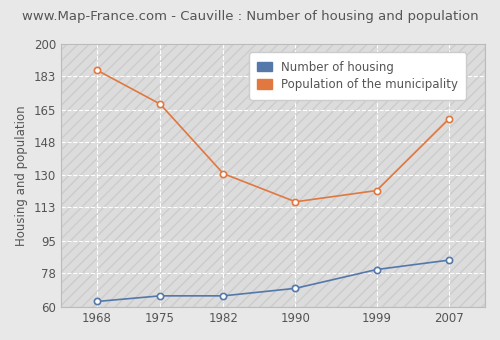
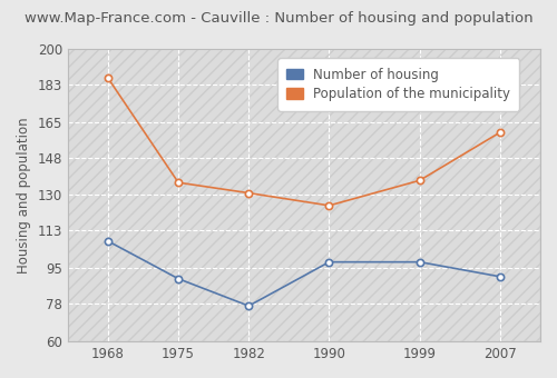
Number of housing/1968: 63 -> 108
Number of housing/1975: 66 -> 90
Population of the municipality/1975: 168 -> 136
Number of housing/1982: 66 -> 77
Number of housing/1990: 70 -> 98
Population of the municipality/1990: 116 -> 125
Number of housing/1999: 80 -> 98
Population of the municipality/1999: 122 -> 137
Number of housing/2007: 85 -> 91
